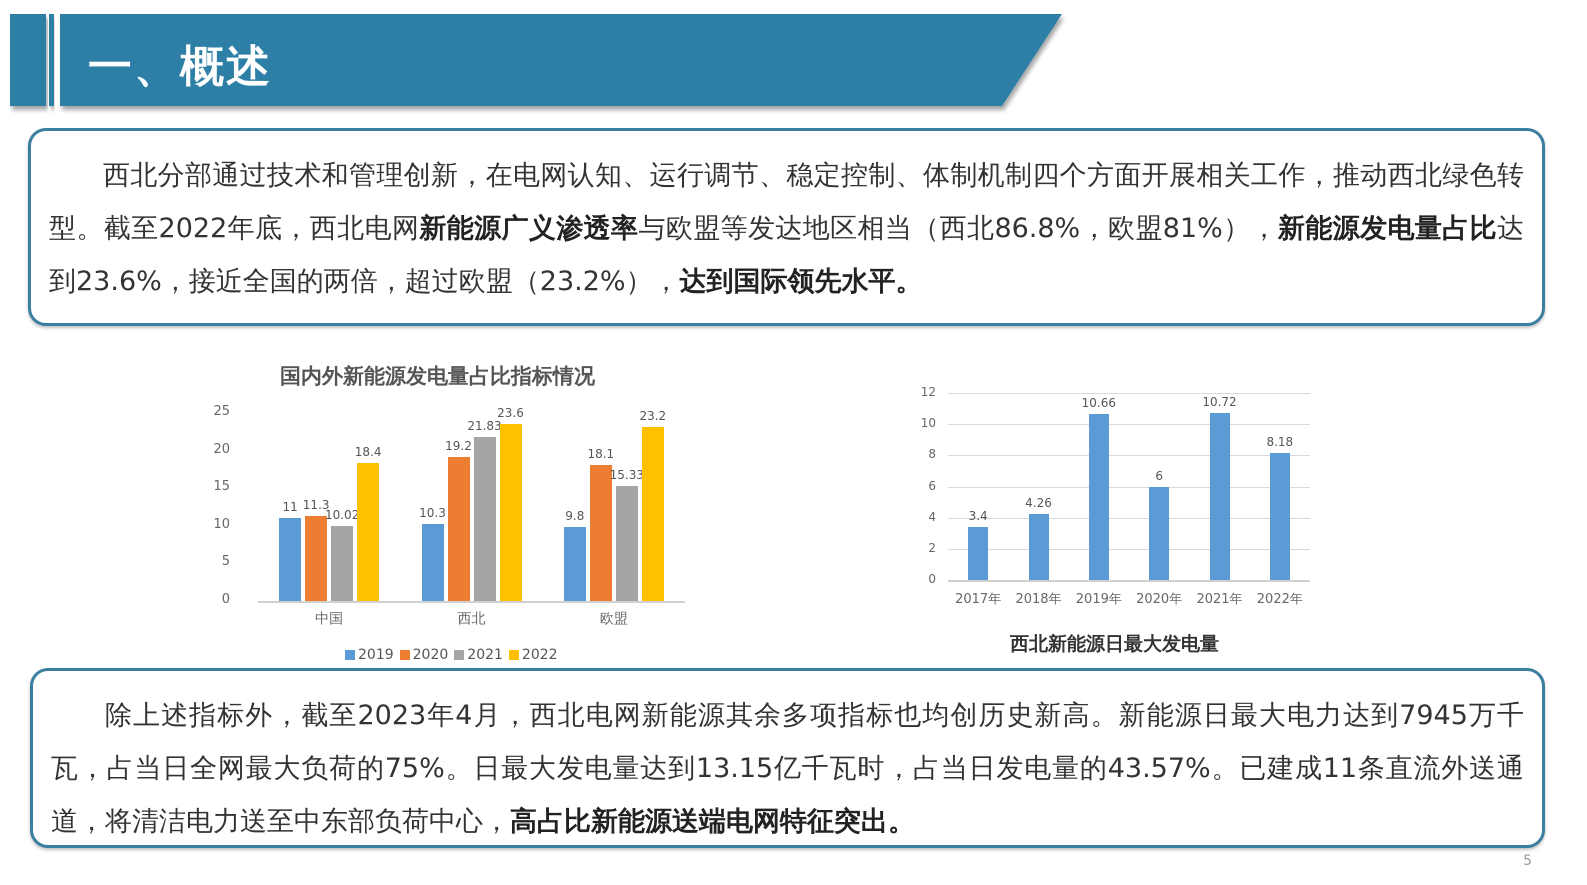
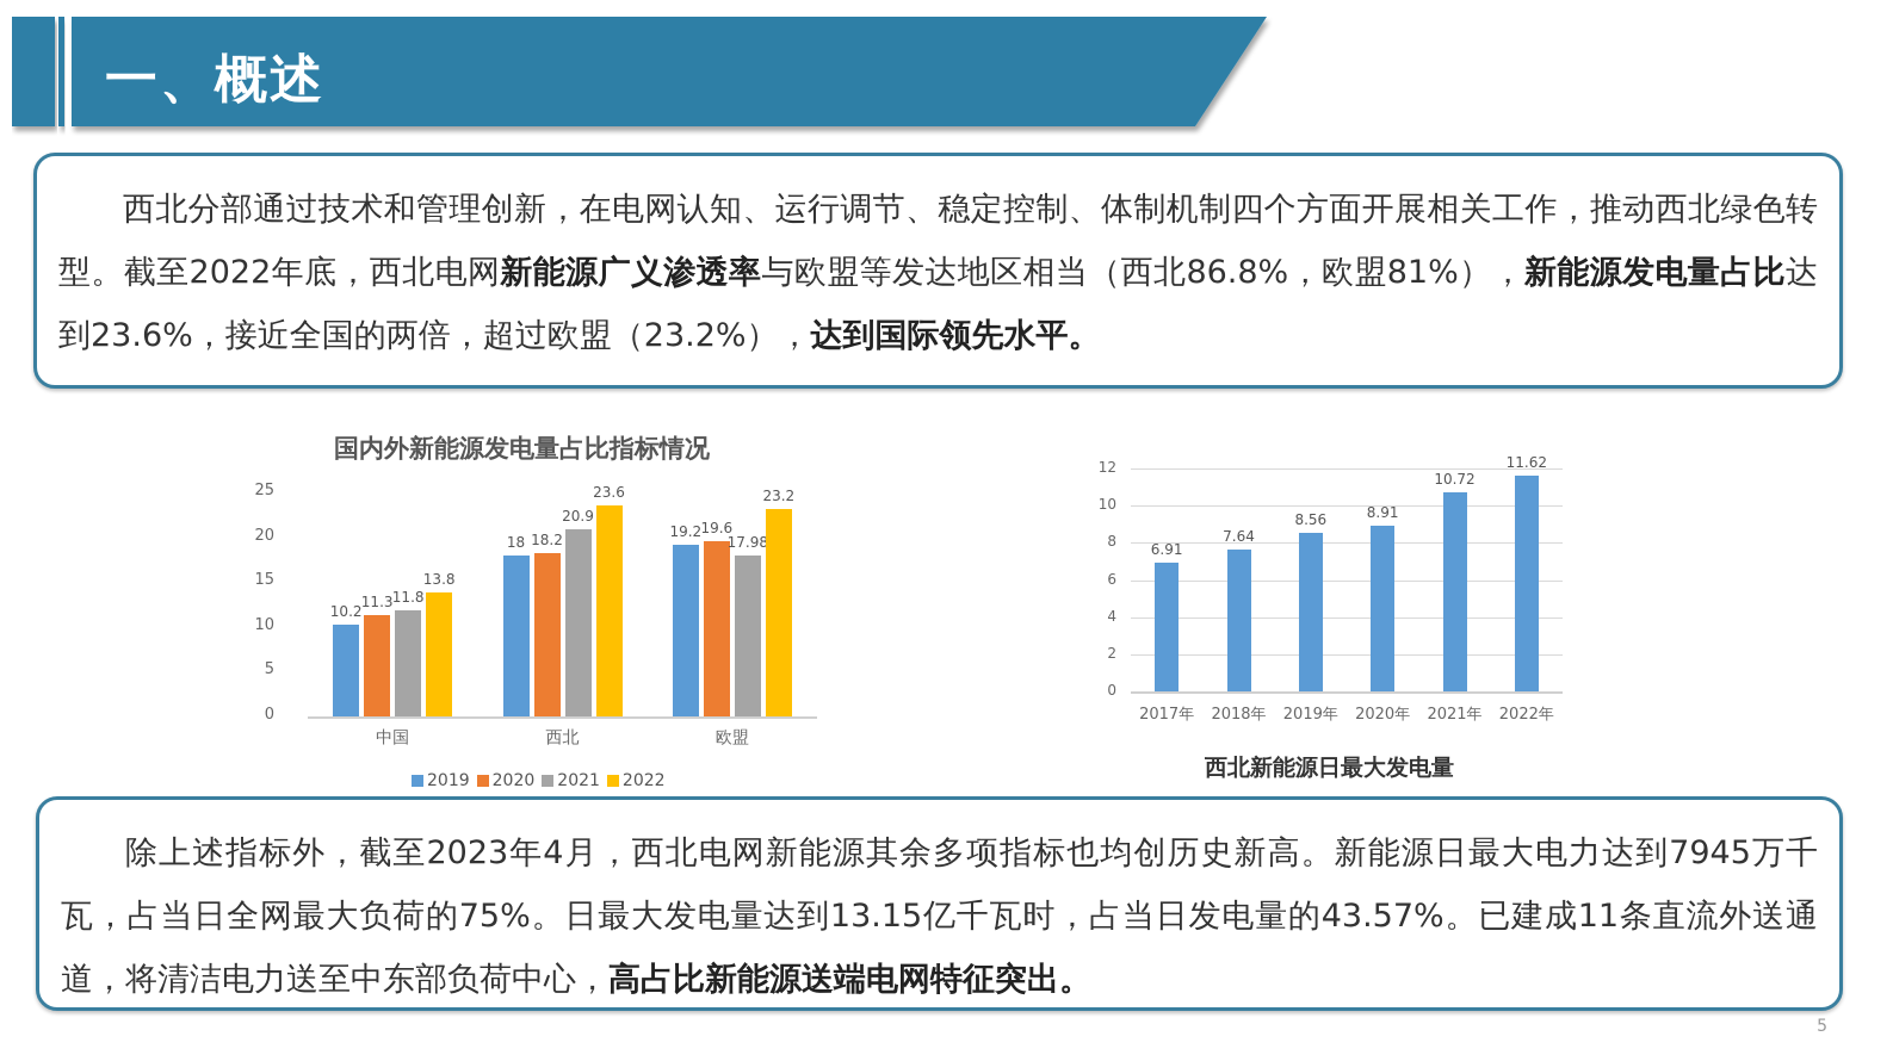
国内外新能源发电量占比指标情况/2019/中国: 11 -> 10.2
国内外新能源发电量占比指标情况/2021/中国: 10.02 -> 11.8
国内外新能源发电量占比指标情况/2022/中国: 18.4 -> 13.8
国内外新能源发电量占比指标情况/2019/西北: 10.3 -> 18
国内外新能源发电量占比指标情况/2020/西北: 19.2 -> 18.2
国内外新能源发电量占比指标情况/2021/西北: 21.83 -> 20.9
国内外新能源发电量占比指标情况/2019/欧盟: 9.8 -> 19.2
国内外新能源发电量占比指标情况/2020/欧盟: 18.1 -> 19.6
国内外新能源发电量占比指标情况/2021/欧盟: 15.33 -> 17.98
西北新能源日最大发电量/2017年: 3.4 -> 6.91
西北新能源日最大发电量/2018年: 4.26 -> 7.64
西北新能源日最大发电量/2019年: 10.66 -> 8.56
西北新能源日最大发电量/2020年: 6 -> 8.91
西北新能源日最大发电量/2022年: 8.18 -> 11.62
